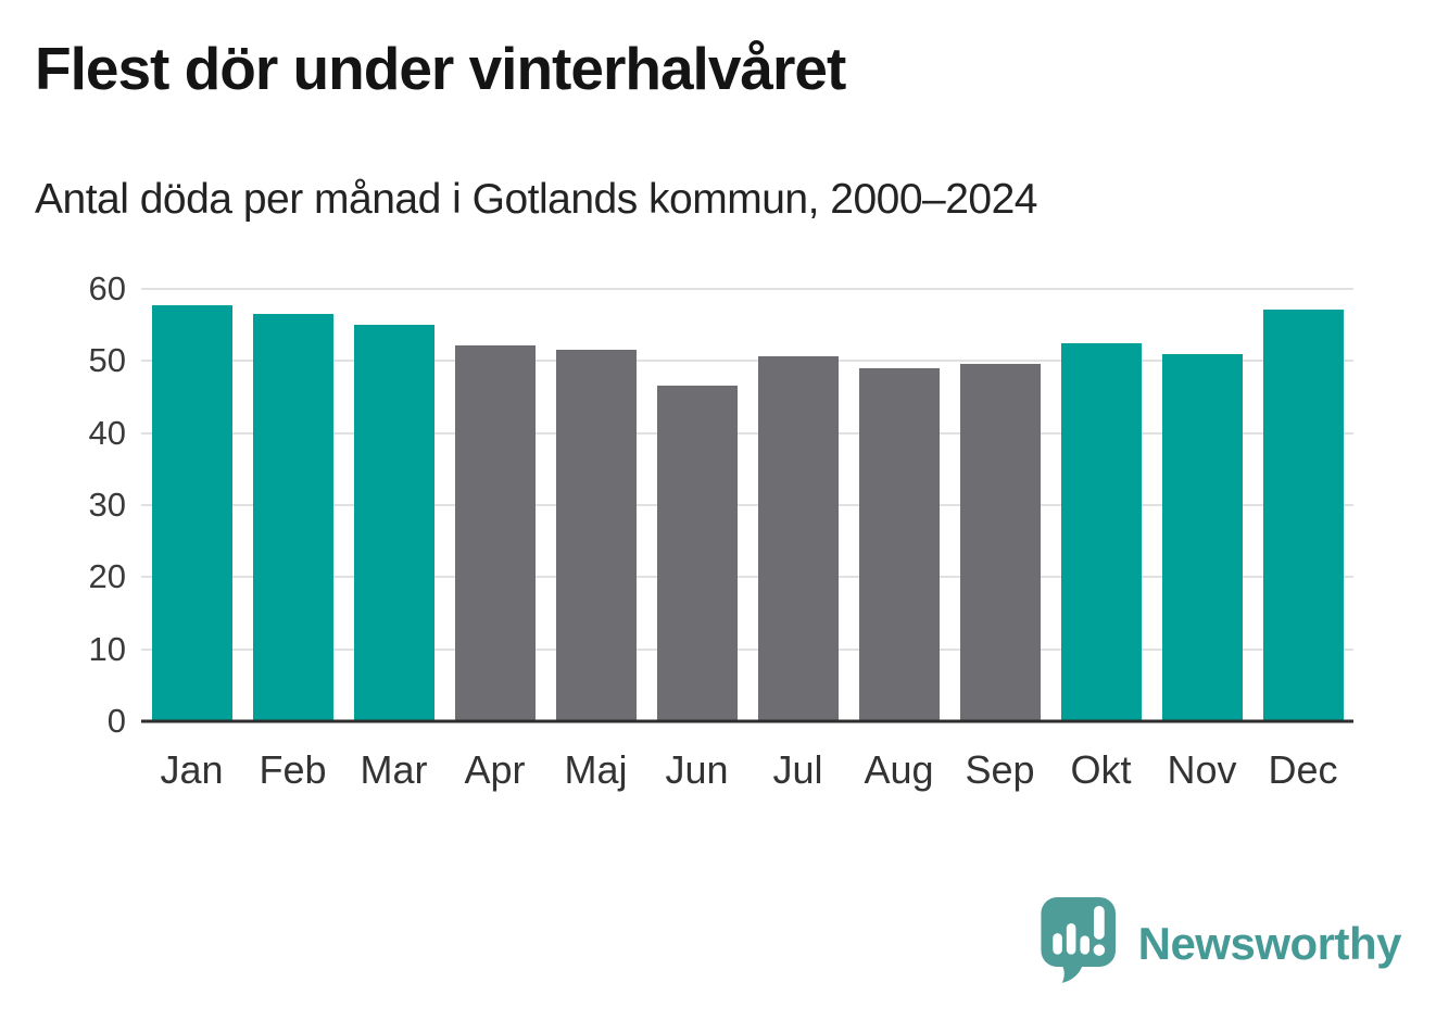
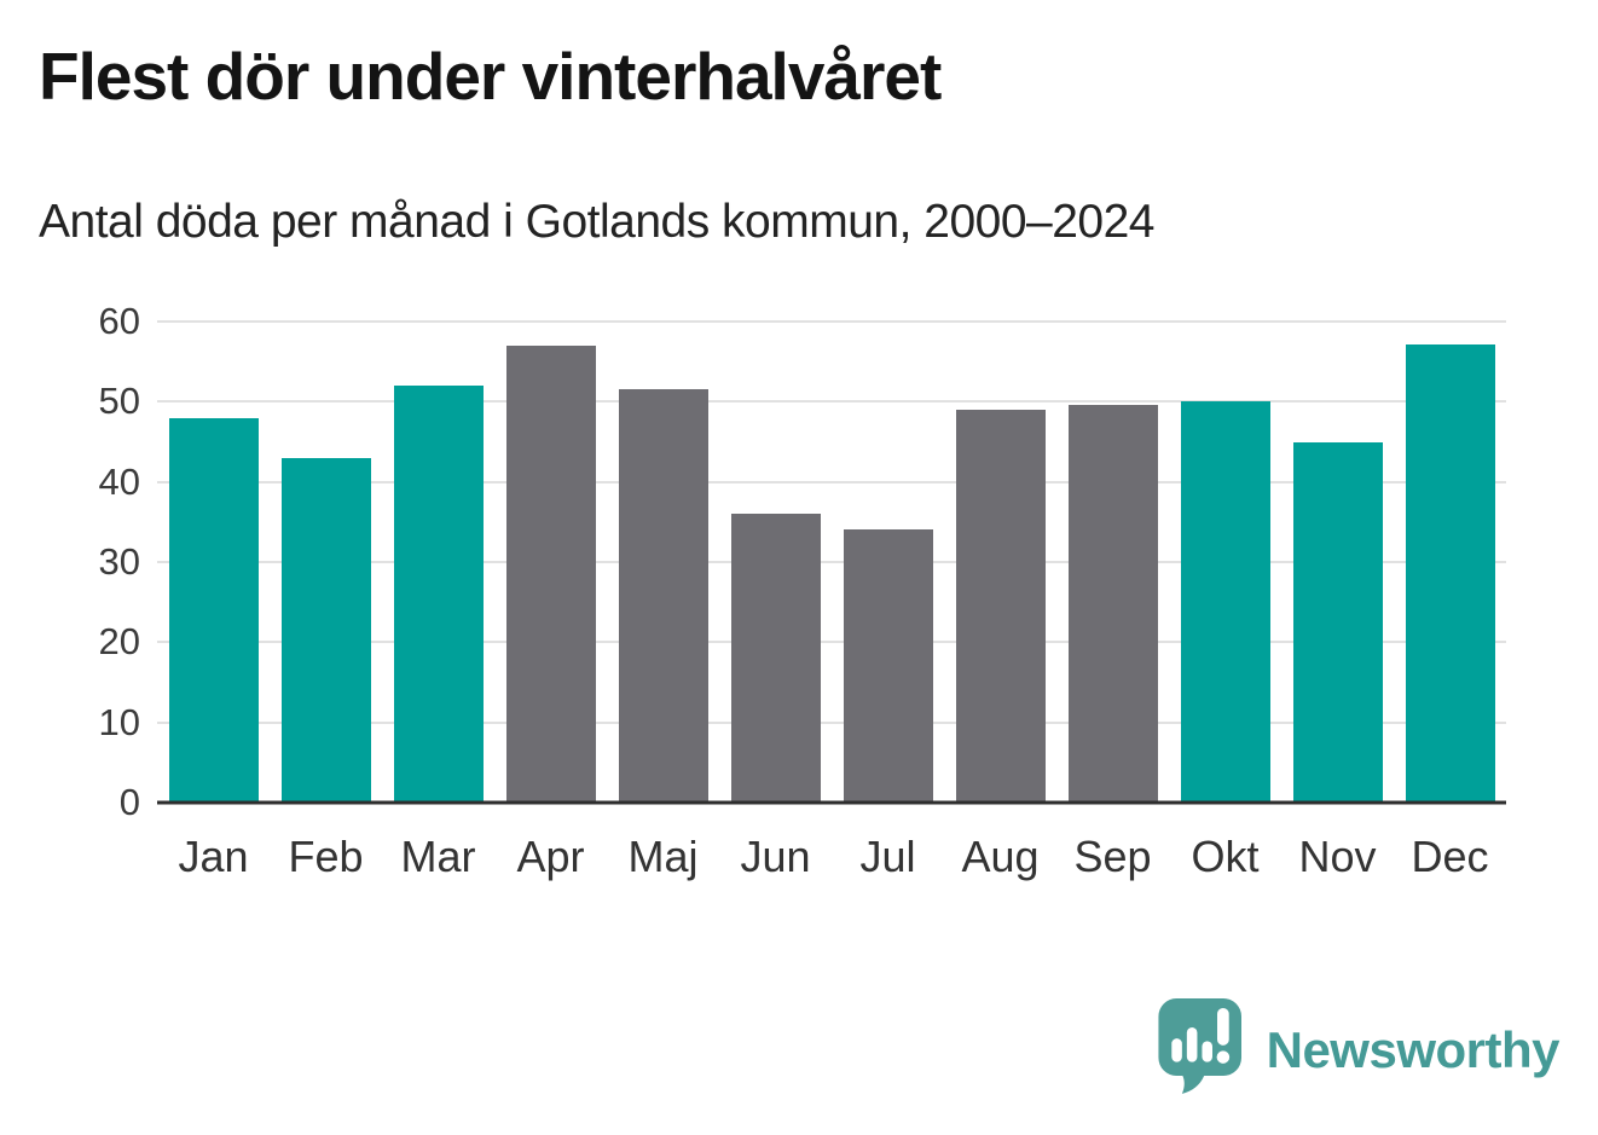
Jan: 58 -> 48
Feb: 57 -> 43
Mar: 55 -> 52
Apr: 52 -> 57
Jun: 47 -> 36
Jul: 51 -> 34
Okt: 52 -> 50
Nov: 51 -> 45
